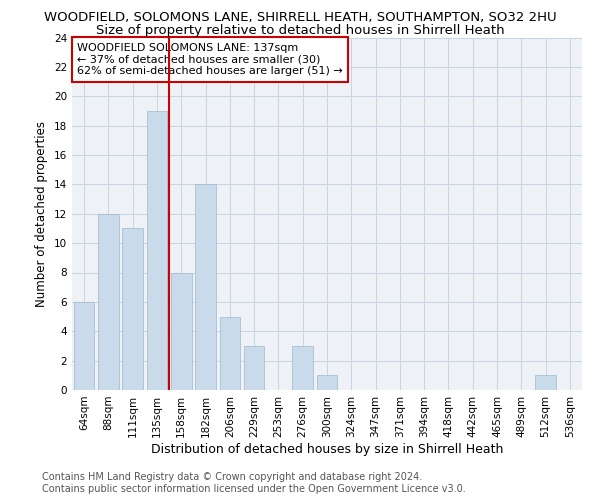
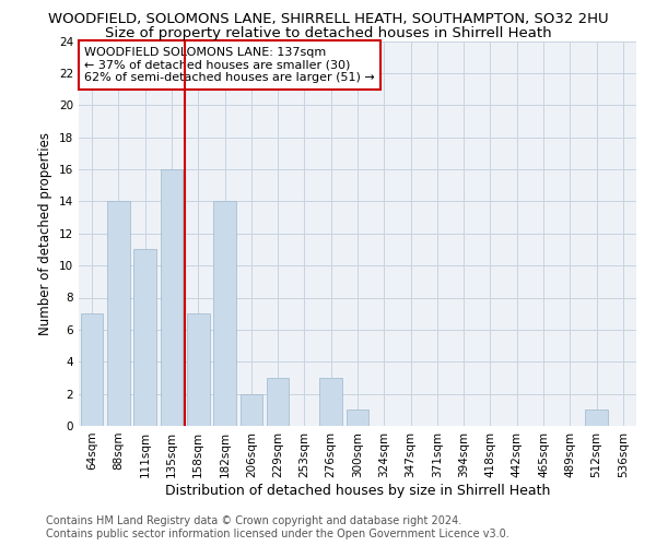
64sqm: 6 -> 7
88sqm: 12 -> 14
135sqm: 19 -> 16
158sqm: 8 -> 7
206sqm: 5 -> 2
